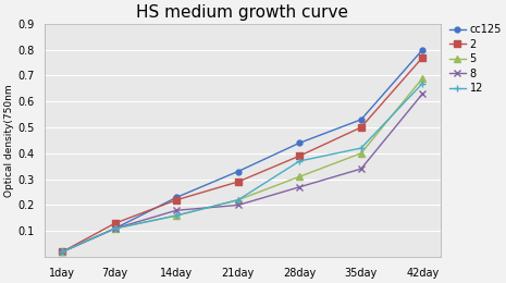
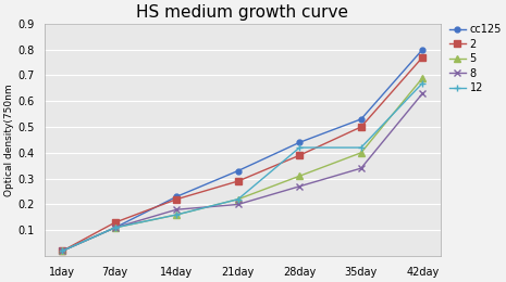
12/28day: 0.37 -> 0.42
